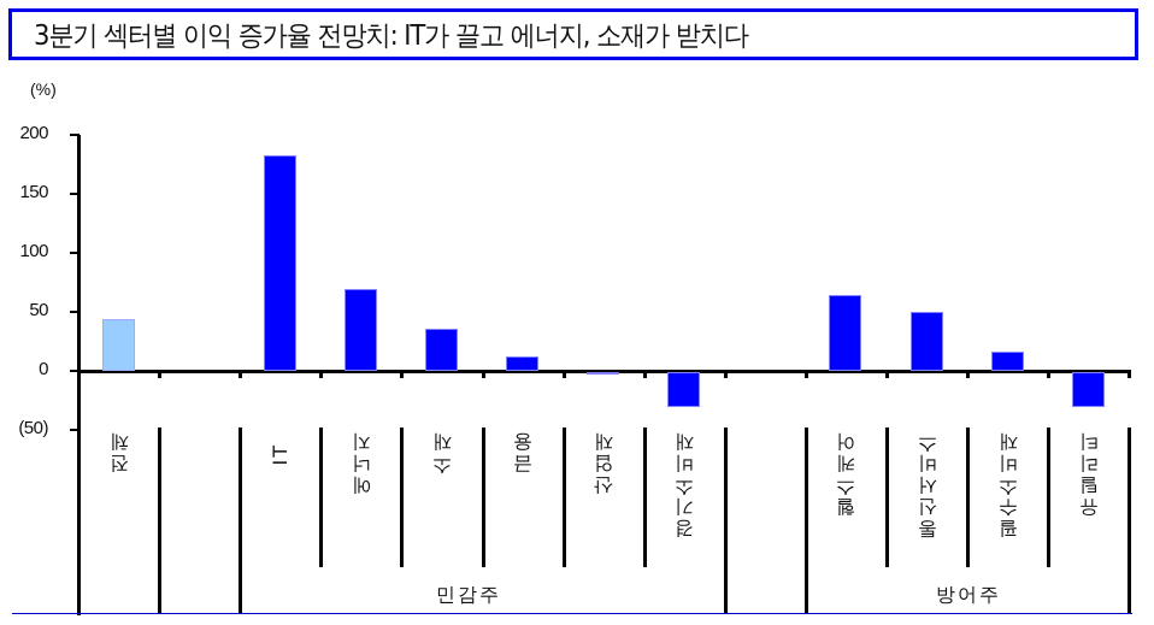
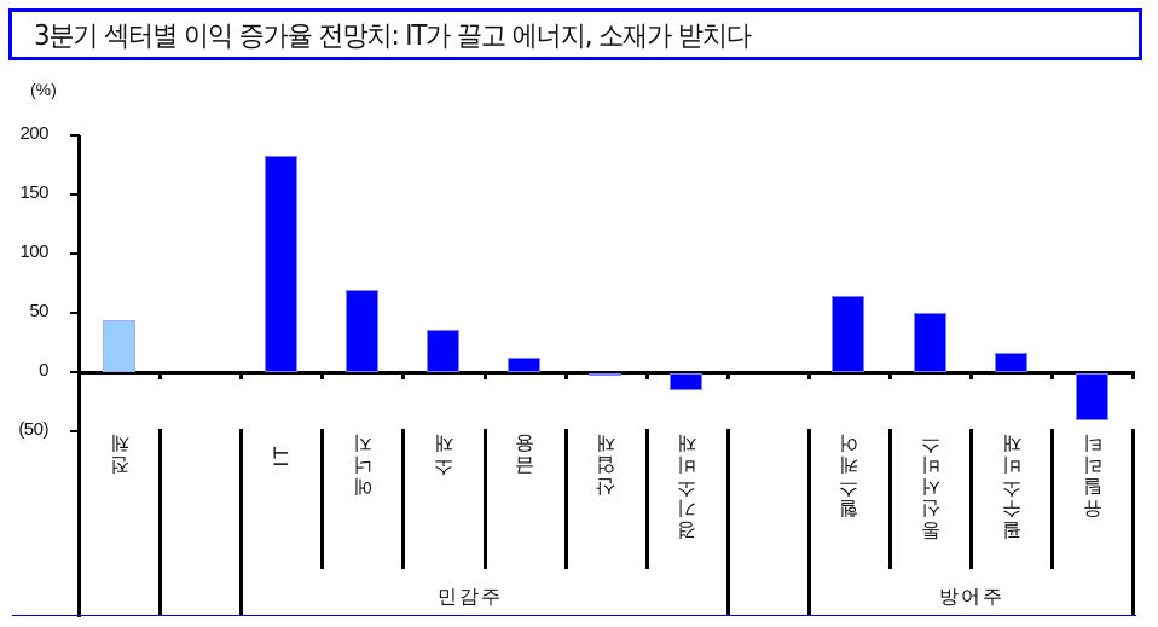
경기소비재: -30 -> -10
유틸리티: -30 -> -40
